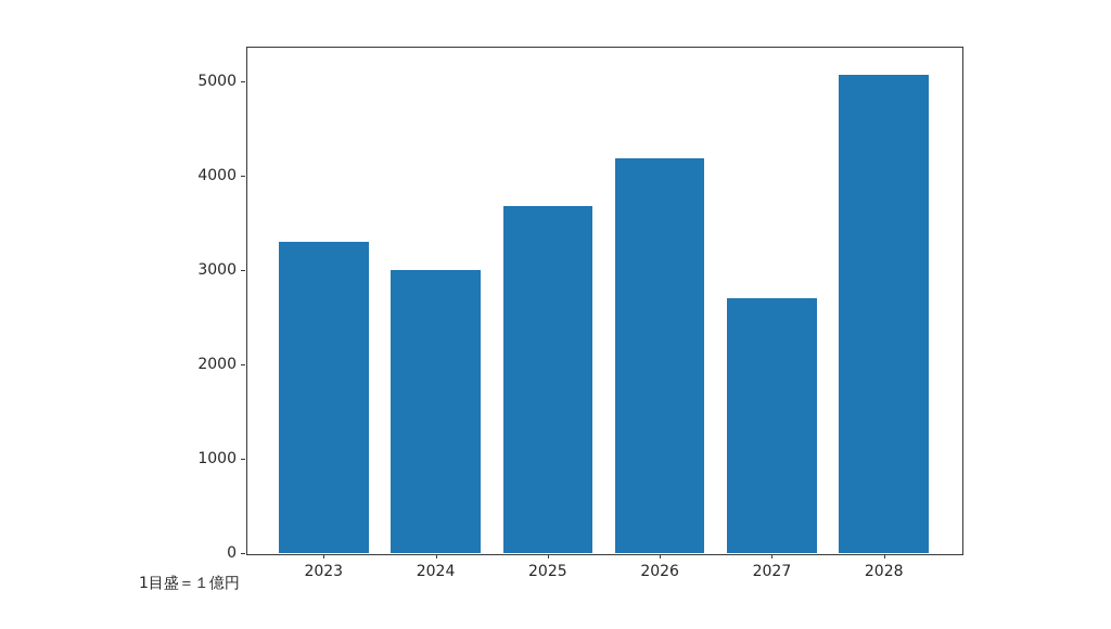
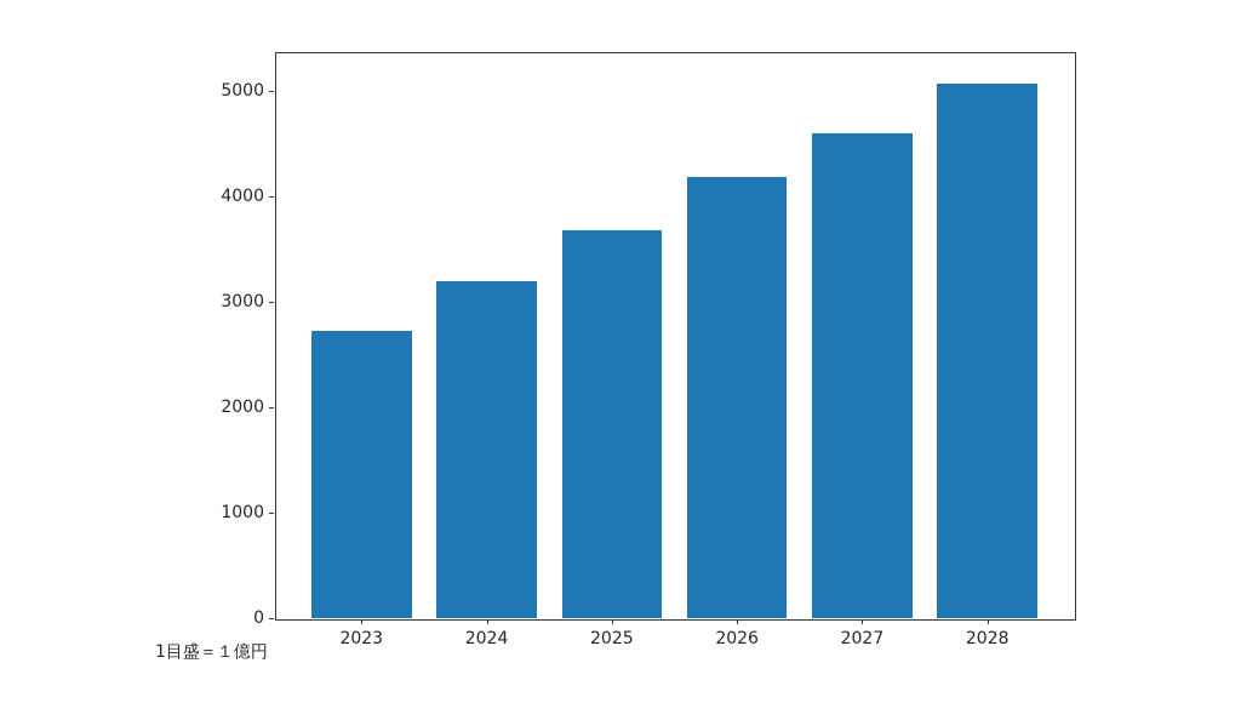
2023: 3300 -> 2700
2024: 3000 -> 3200
2027: 2700 -> 4600
